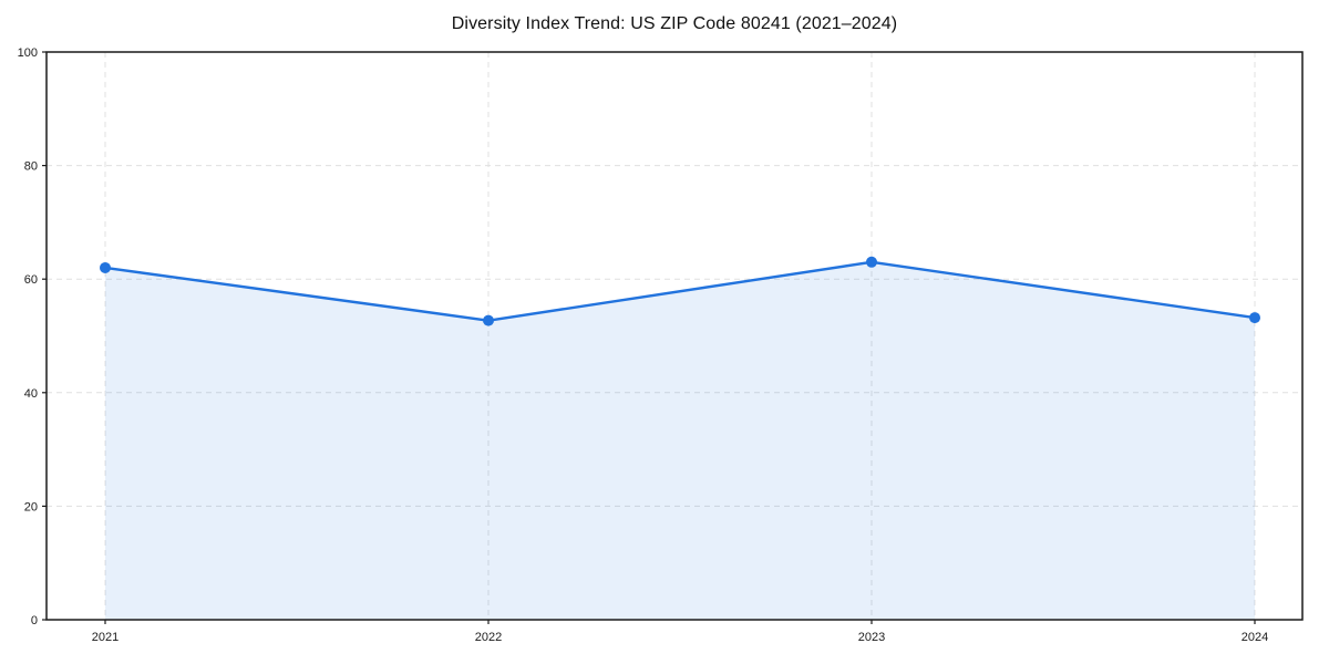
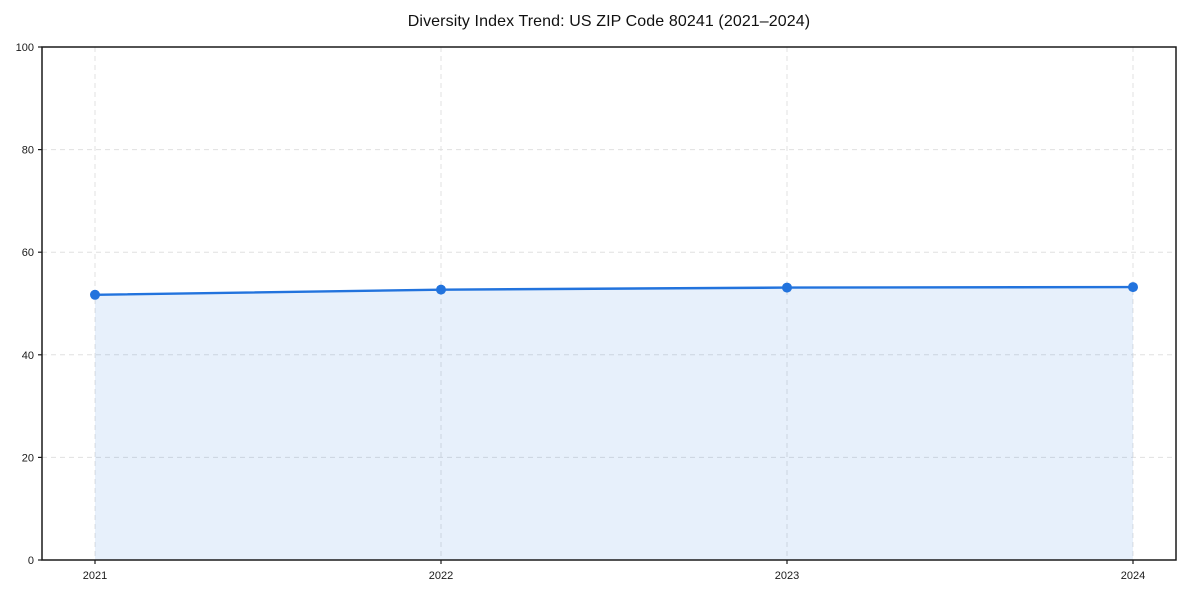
2021: 62 -> 52
2023: 63 -> 53
